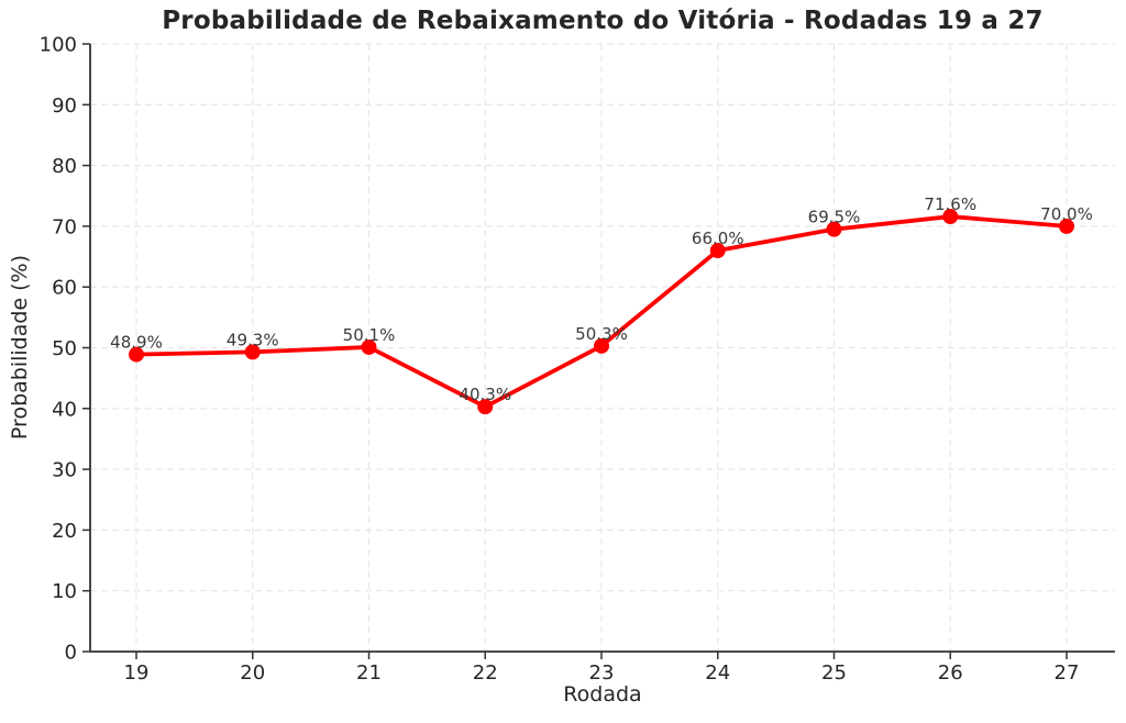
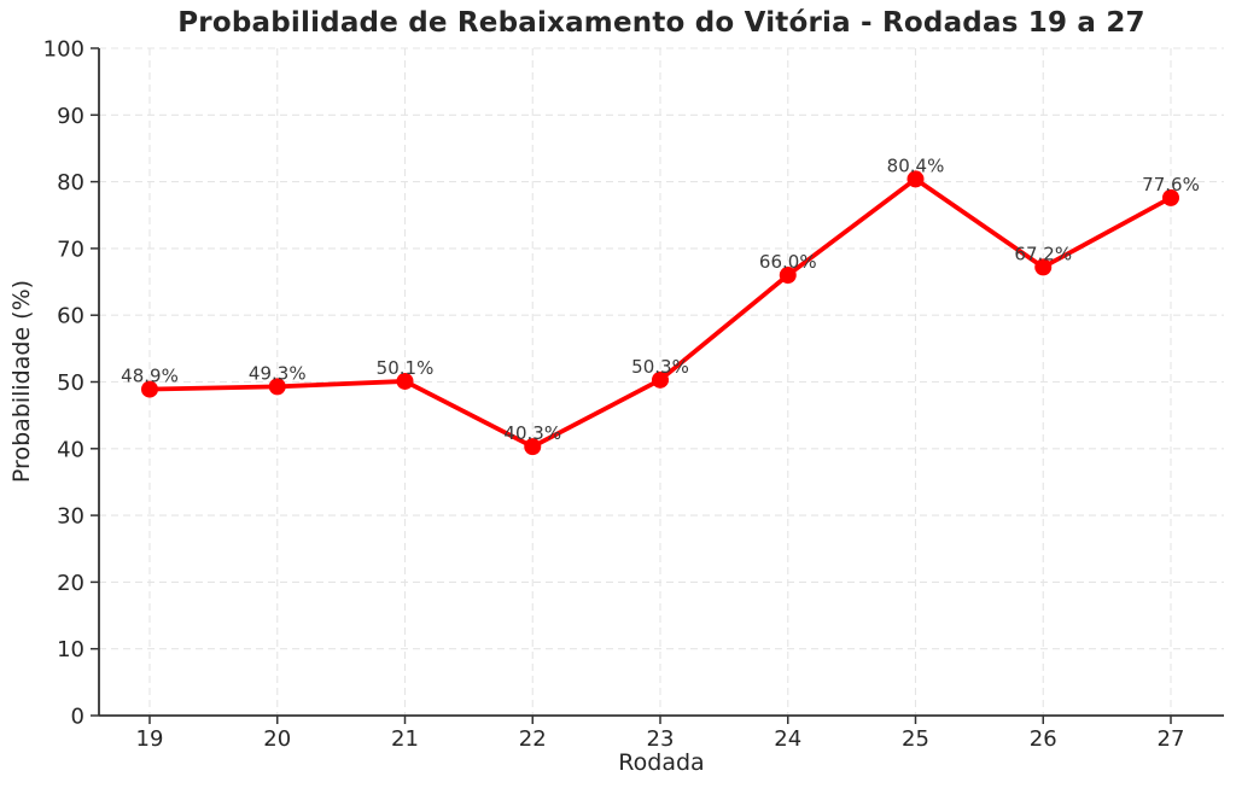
25: 69.5% -> 80.4%
26: 71.6% -> 67.2%
27: 70.0% -> 77.6%
